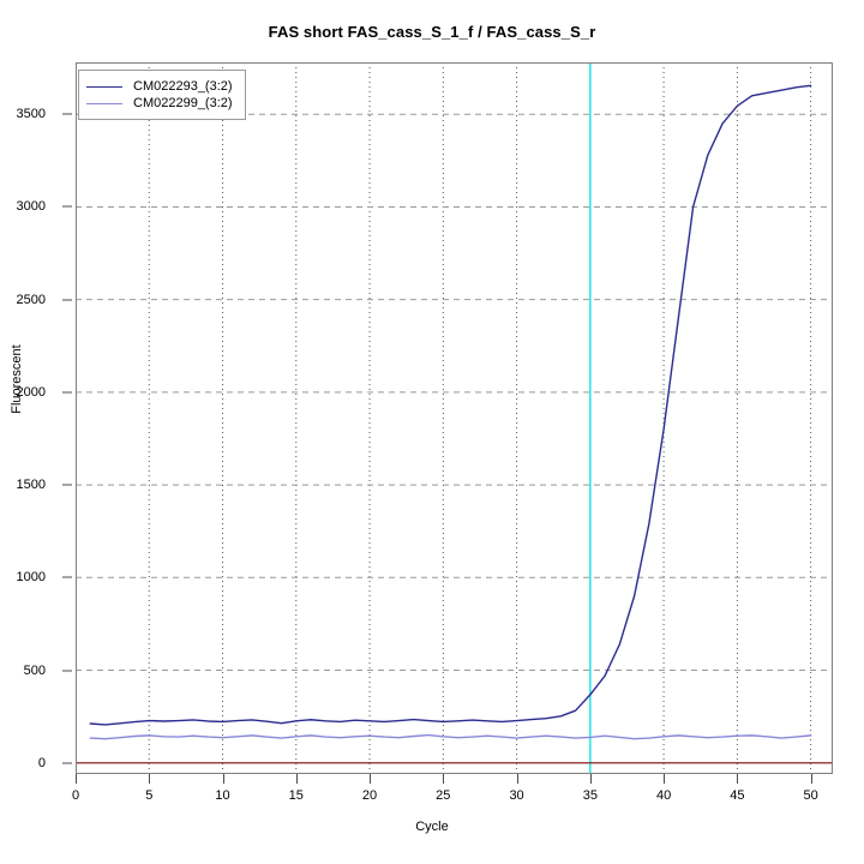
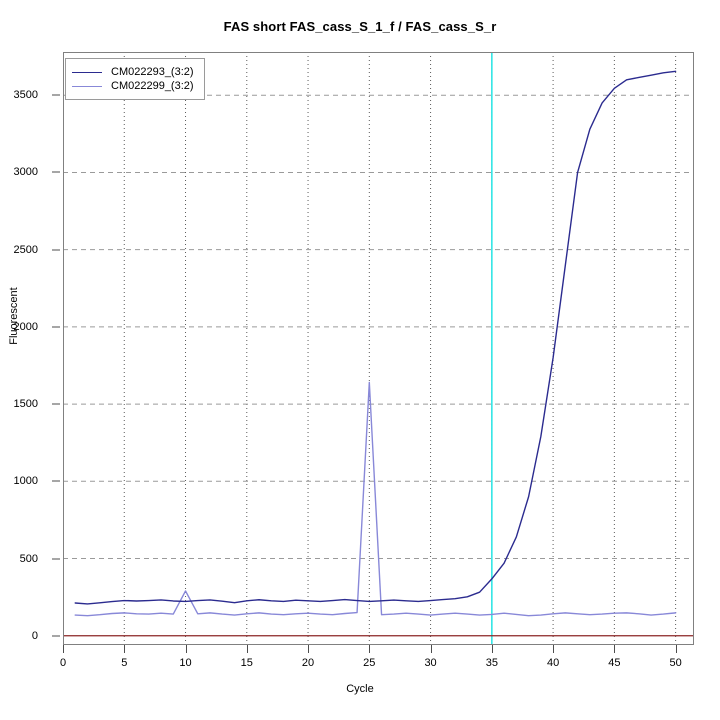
CM022299_(3:2)/10: 140 -> 290
CM022299_(3:2)/25: 140 -> 1640
